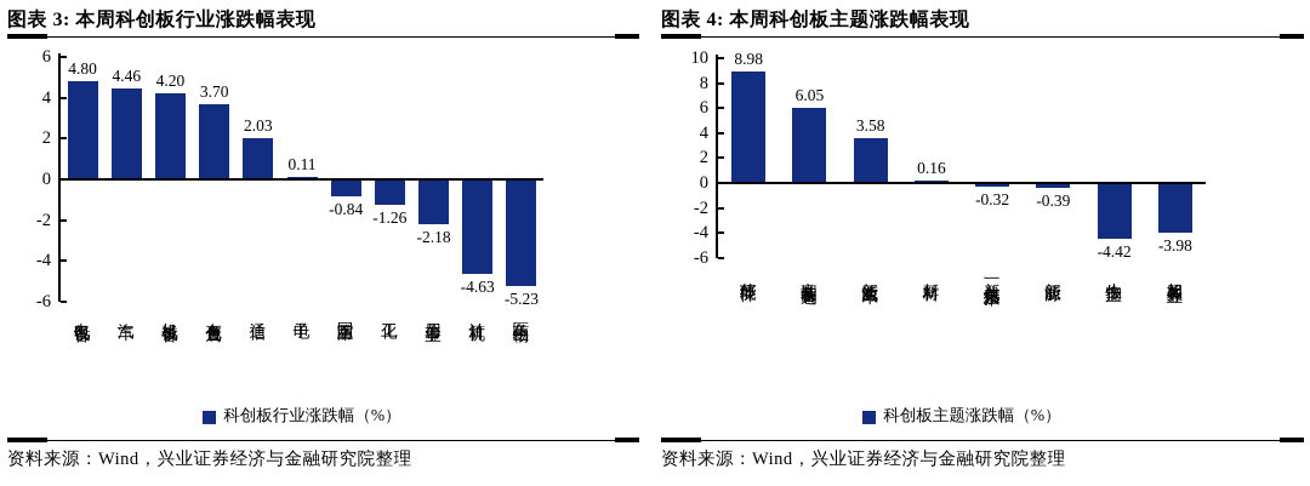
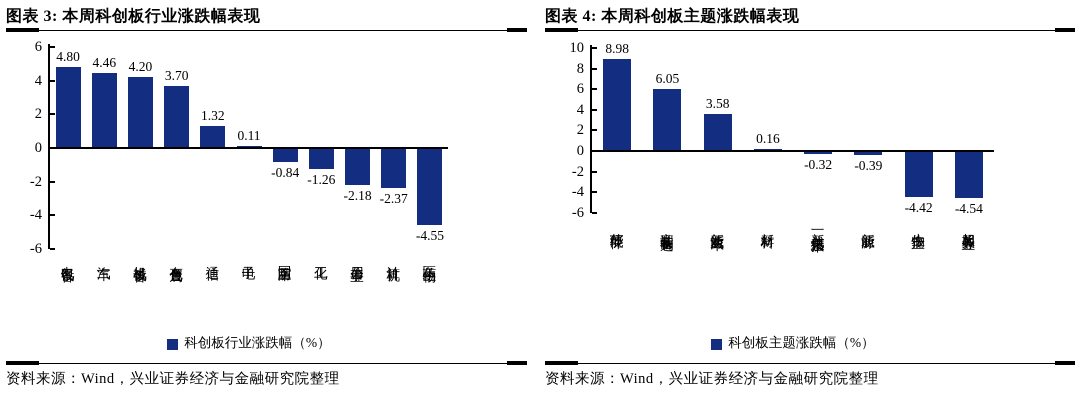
图表 3: 本周科创板行业涨跌幅表现/通信: 2.03 -> 1.32
图表 3: 本周科创板行业涨跌幅表现/计算机: -4.63 -> -2.37
图表 3: 本周科创板行业涨跌幅表现/医药生物: -5.23 -> -4.55
图表 4: 本周科创板主题涨跌幅表现/相关服务业: -3.98 -> -4.54
